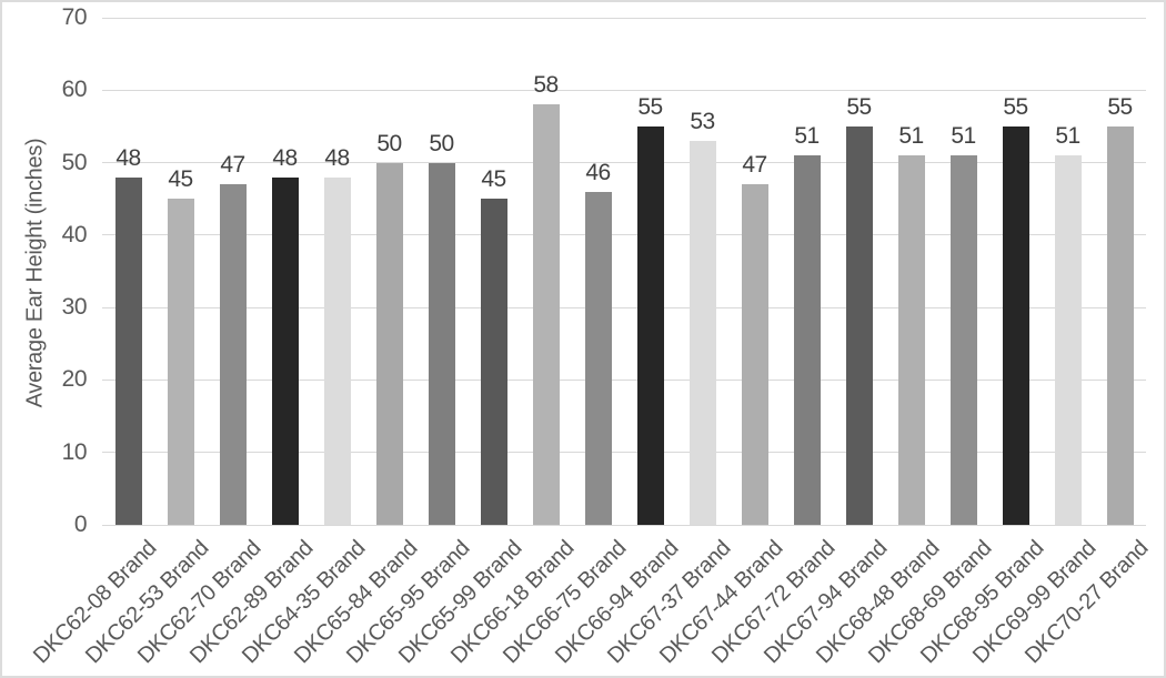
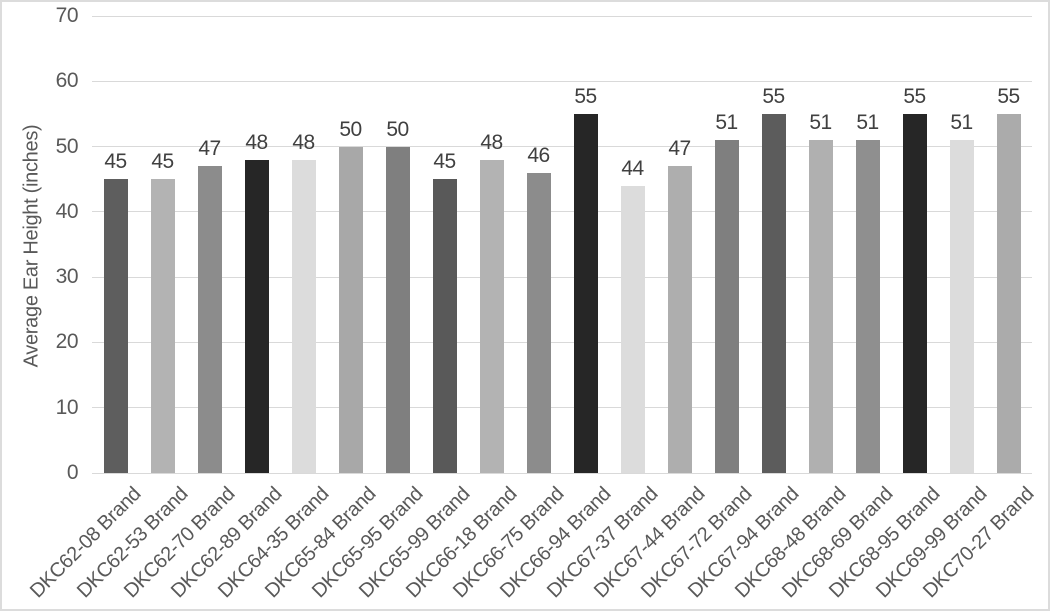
DKC62-08 Brand: 48 -> 45
DKC66-18 Brand: 58 -> 48
DKC67-37 Brand: 53 -> 44
